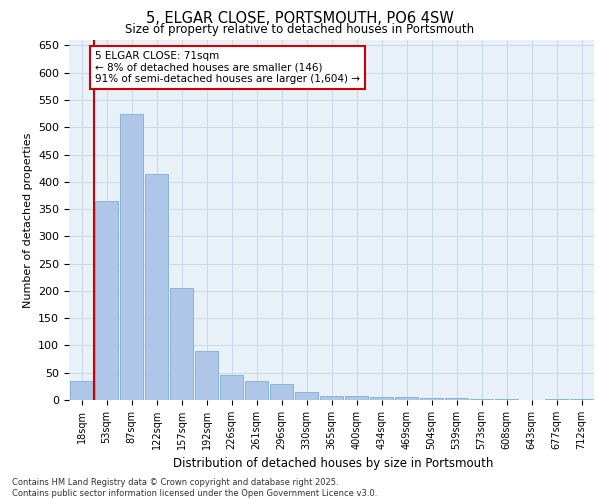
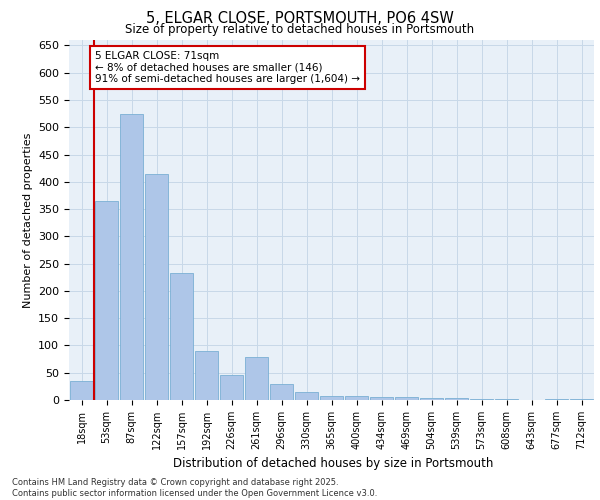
157sqm: 205 -> 232
261sqm: 35 -> 78
